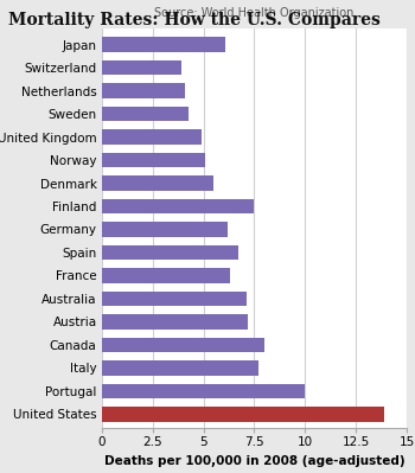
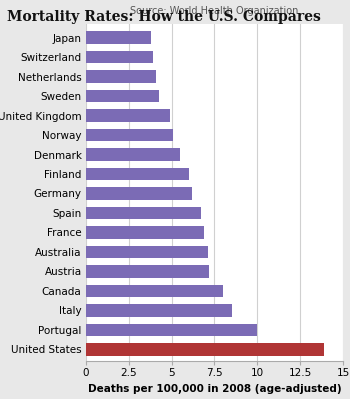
Japan: 6.1 -> 3.8
Finland: 7.5 -> 6.0
France: 6.3 -> 6.9
Italy: 7.7 -> 8.5
